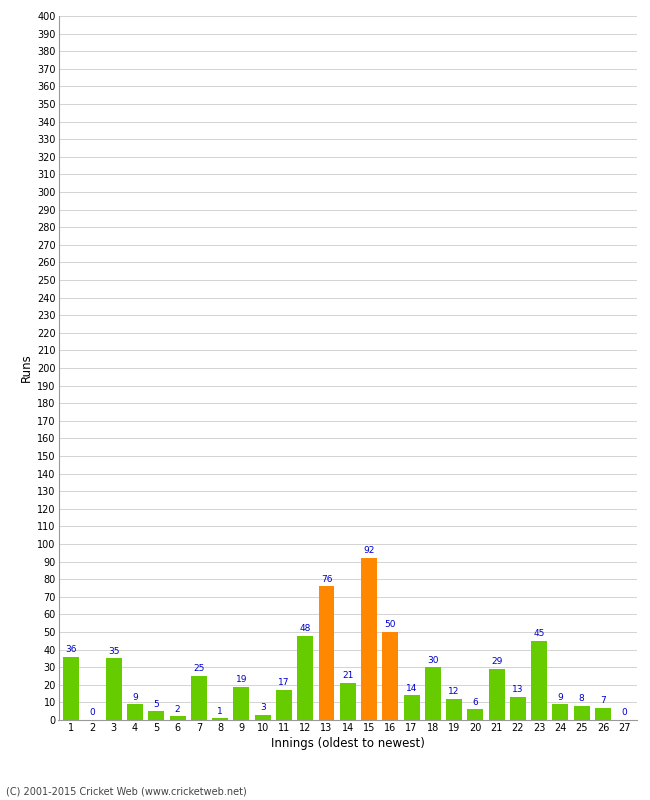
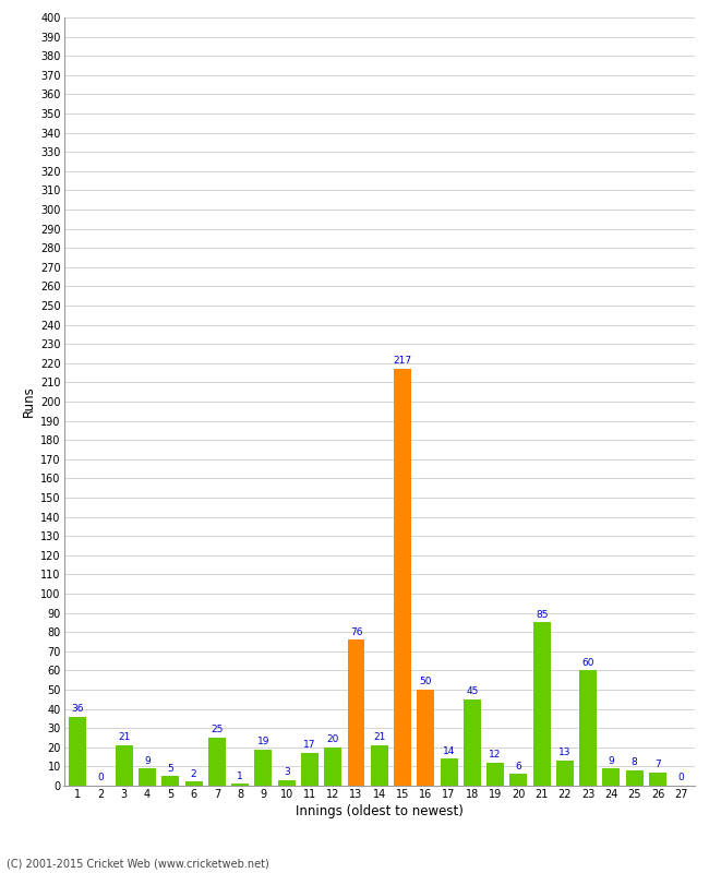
3: 35 -> 21
12: 48 -> 20
15: 92 -> 217
18: 30 -> 45
21: 29 -> 85
23: 45 -> 60
